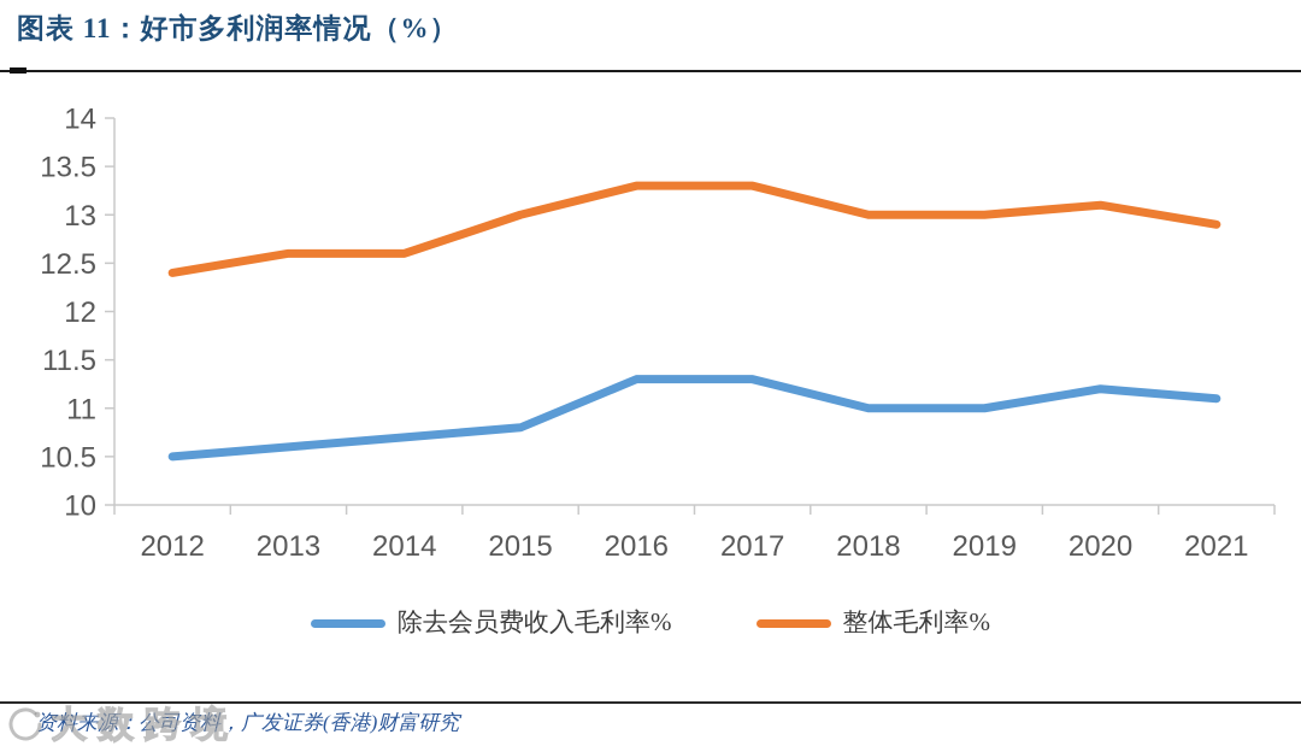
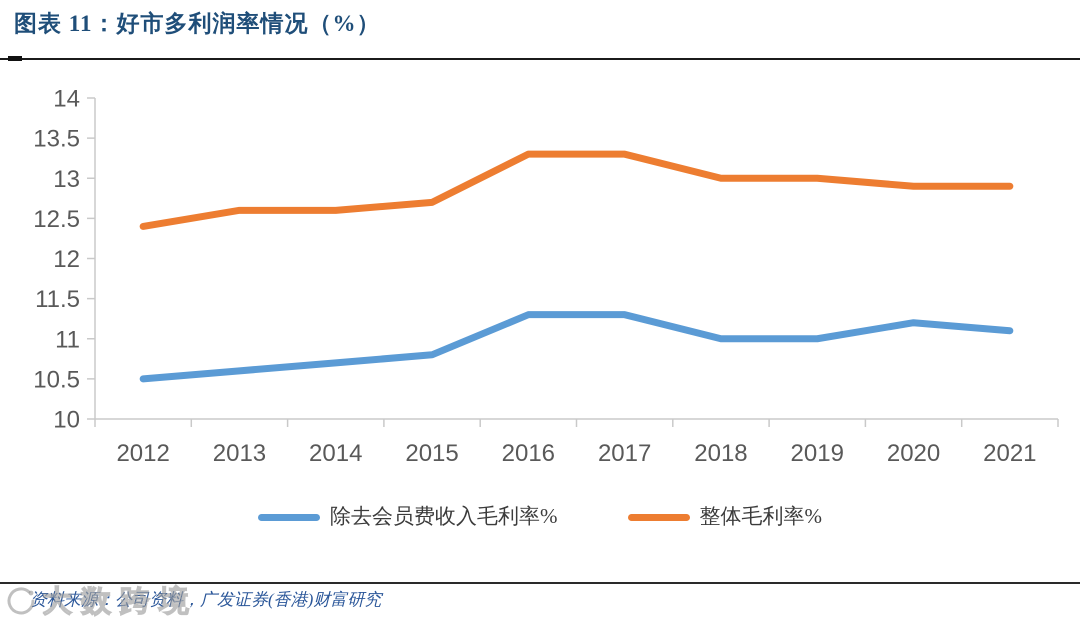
整体毛利率%/2015: 13.0 -> 12.7
整体毛利率%/2020: 13.1 -> 12.9
